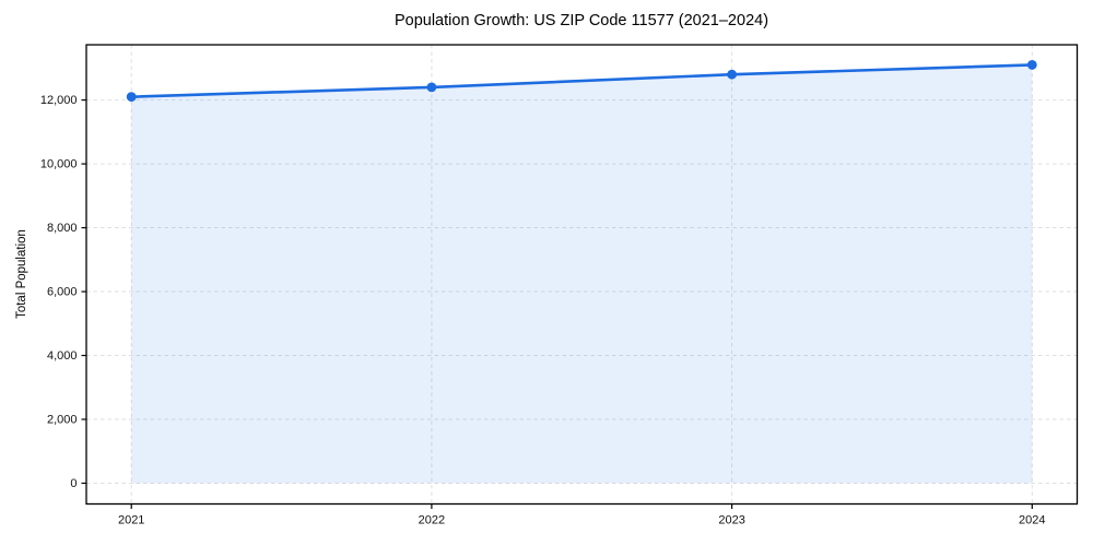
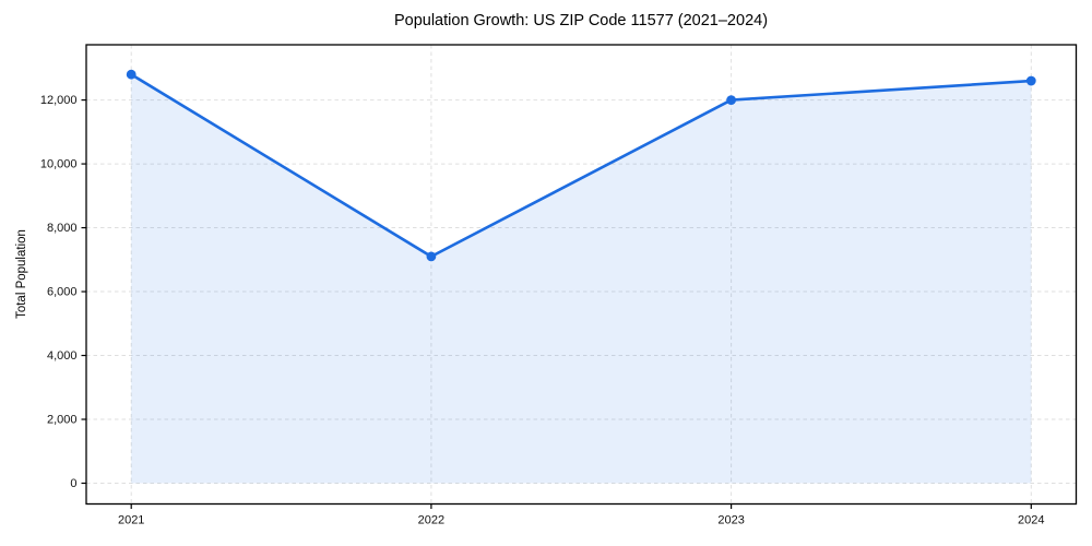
2021: 12100 -> 12800
2022: 12400 -> 7100
2023: 12800 -> 12000
2024: 13100 -> 12600
